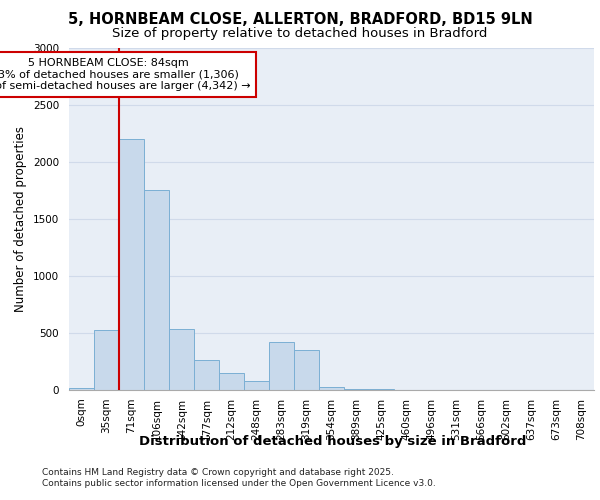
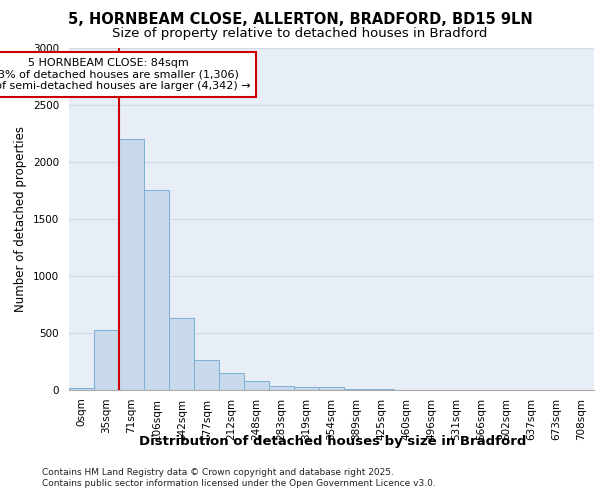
142sqm: 530 -> 640
283sqm: 420 -> 40
319sqm: 350 -> 30
